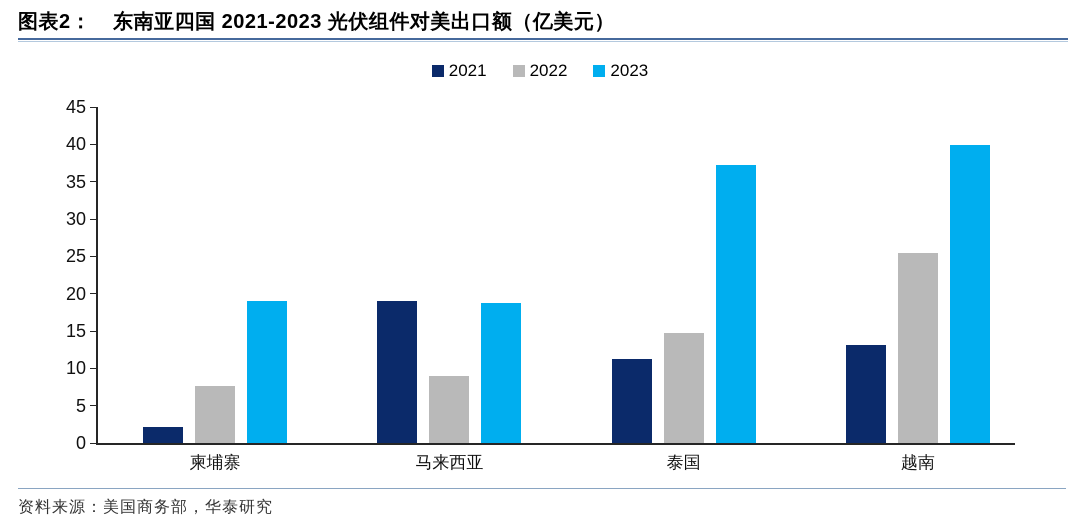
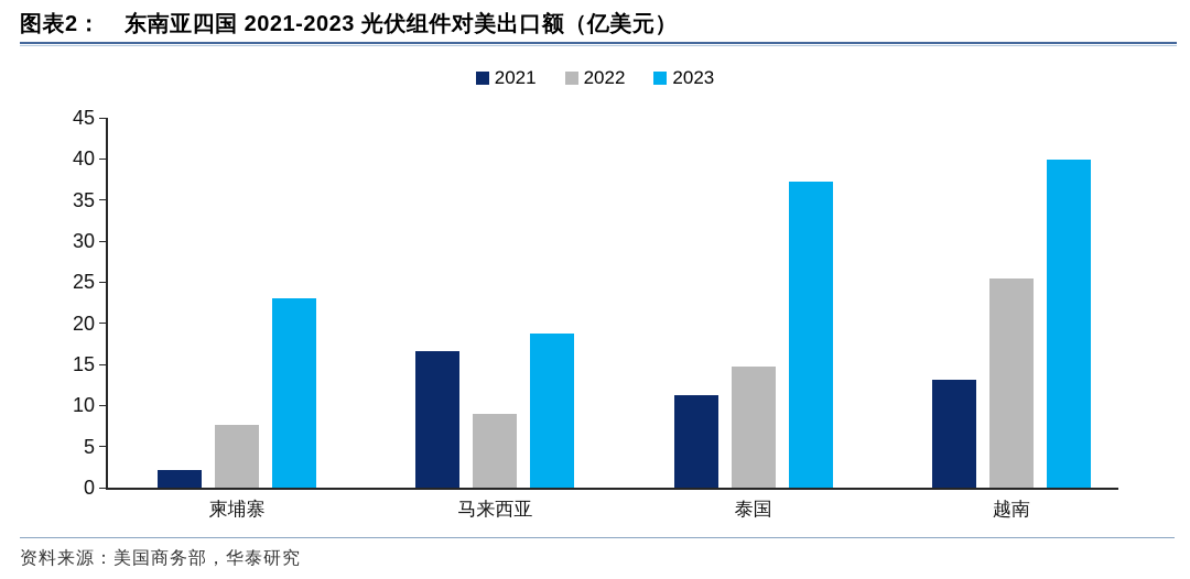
2023/柬埔寨: 19 -> 23
2021/马来西亚: 19 -> 17
